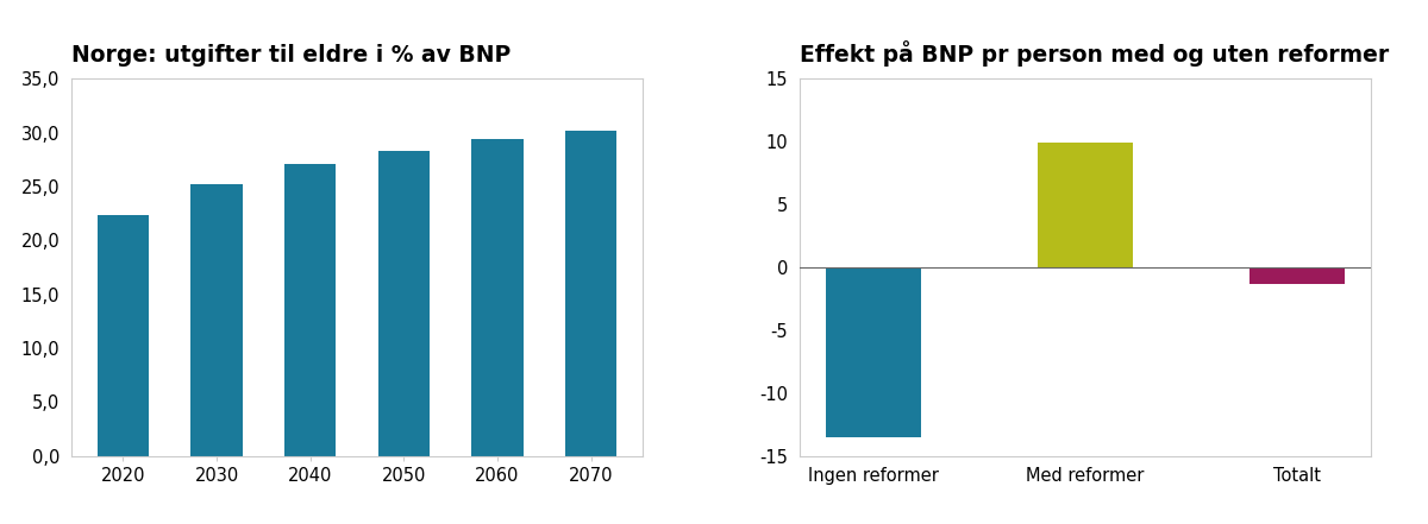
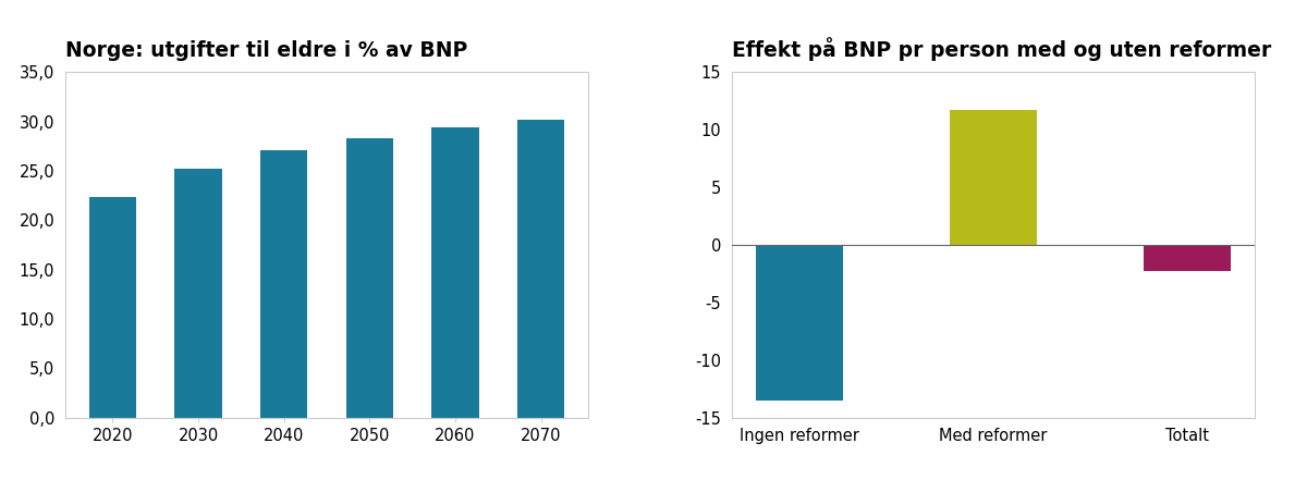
Effekt på BNP pr person med og uten reformer/Med reformer: 9.9 -> 11.7
Effekt på BNP pr person med og uten reformer/Totalt: -1.3 -> -2.3
